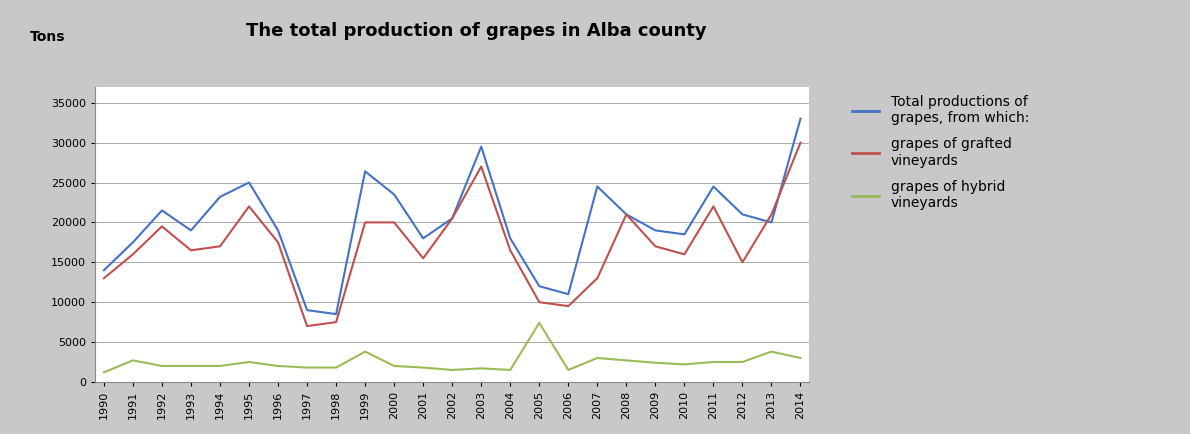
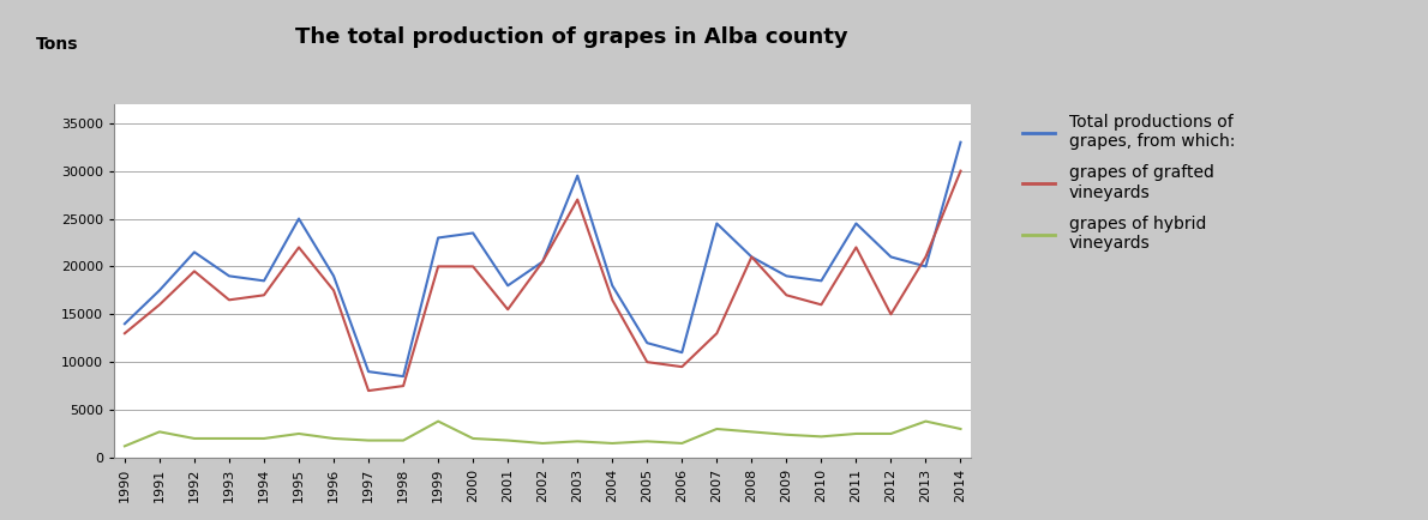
Total productions of grapes, from which:/1994: 23200 -> 18500
Total productions of grapes, from which:/1999: 26400 -> 23000
grapes of hybrid vineyards/2005: 7400 -> 1700
